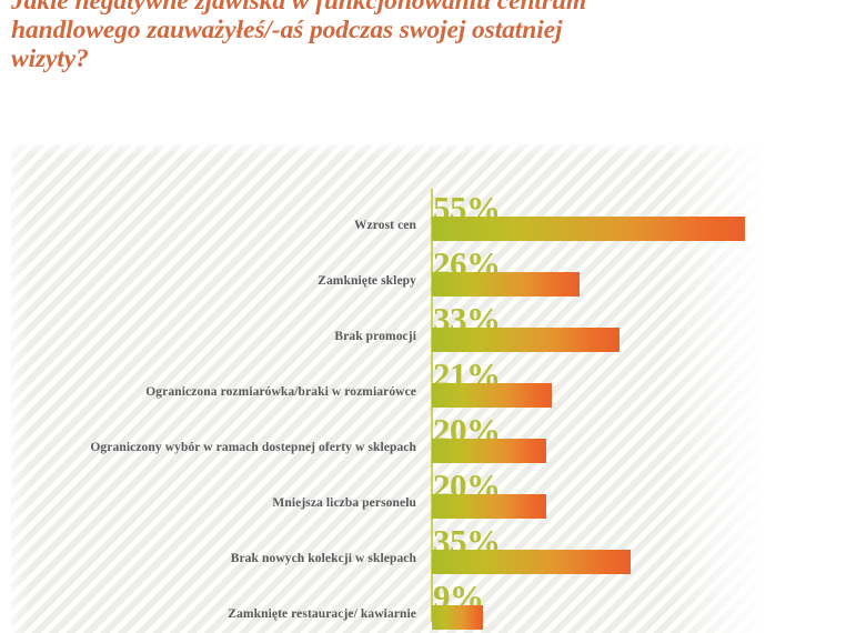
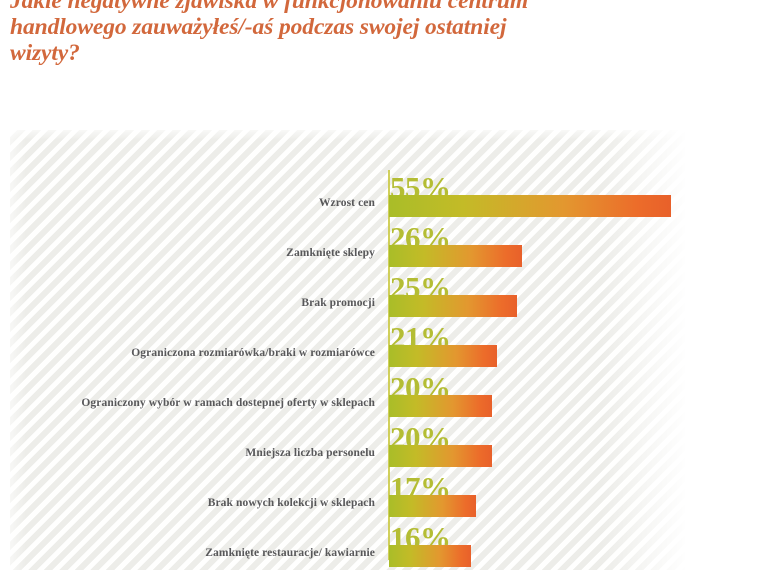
Brak promocji: 33% -> 25%
Brak nowych kolekcji w sklepach: 35% -> 17%
Zamknięte restauracje/ kawiarnie: 9% -> 16%
